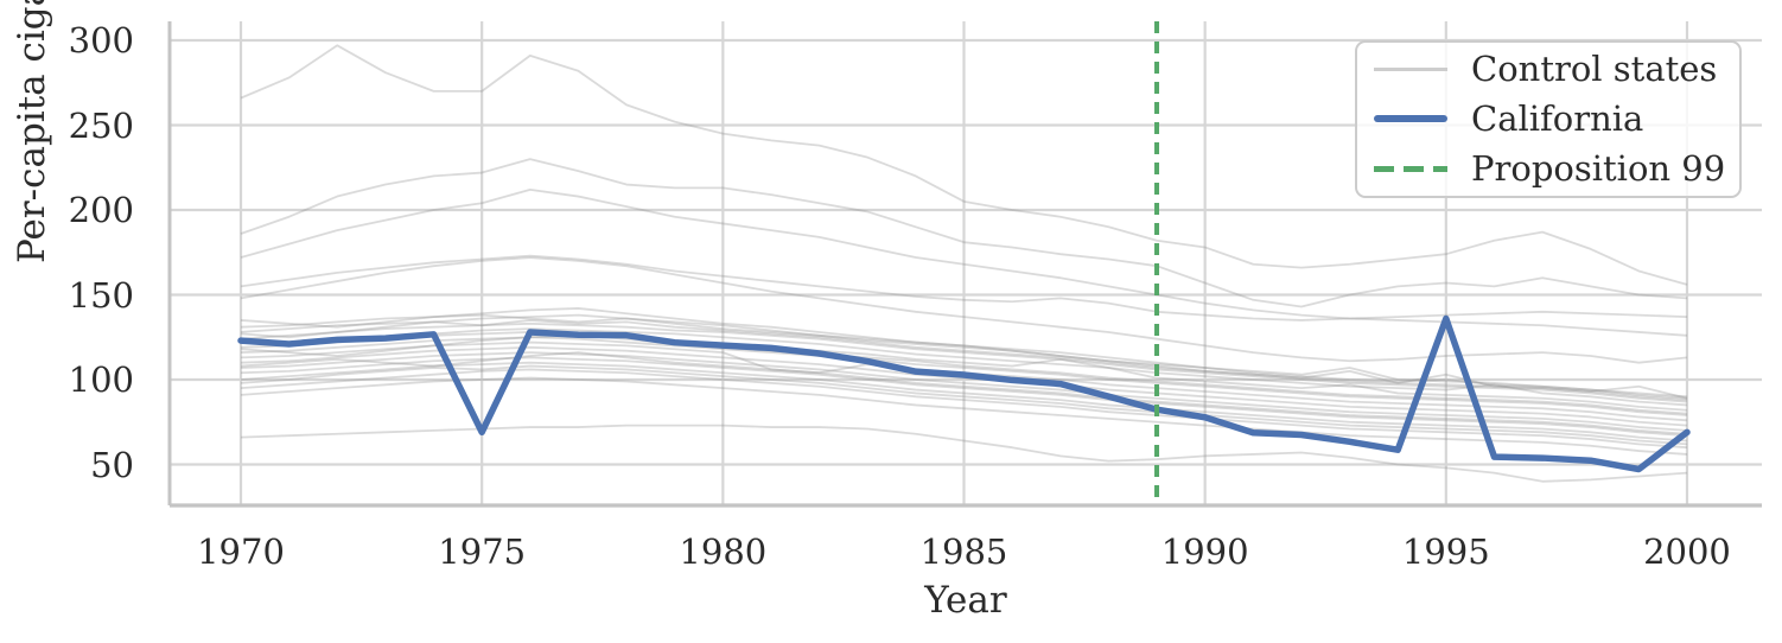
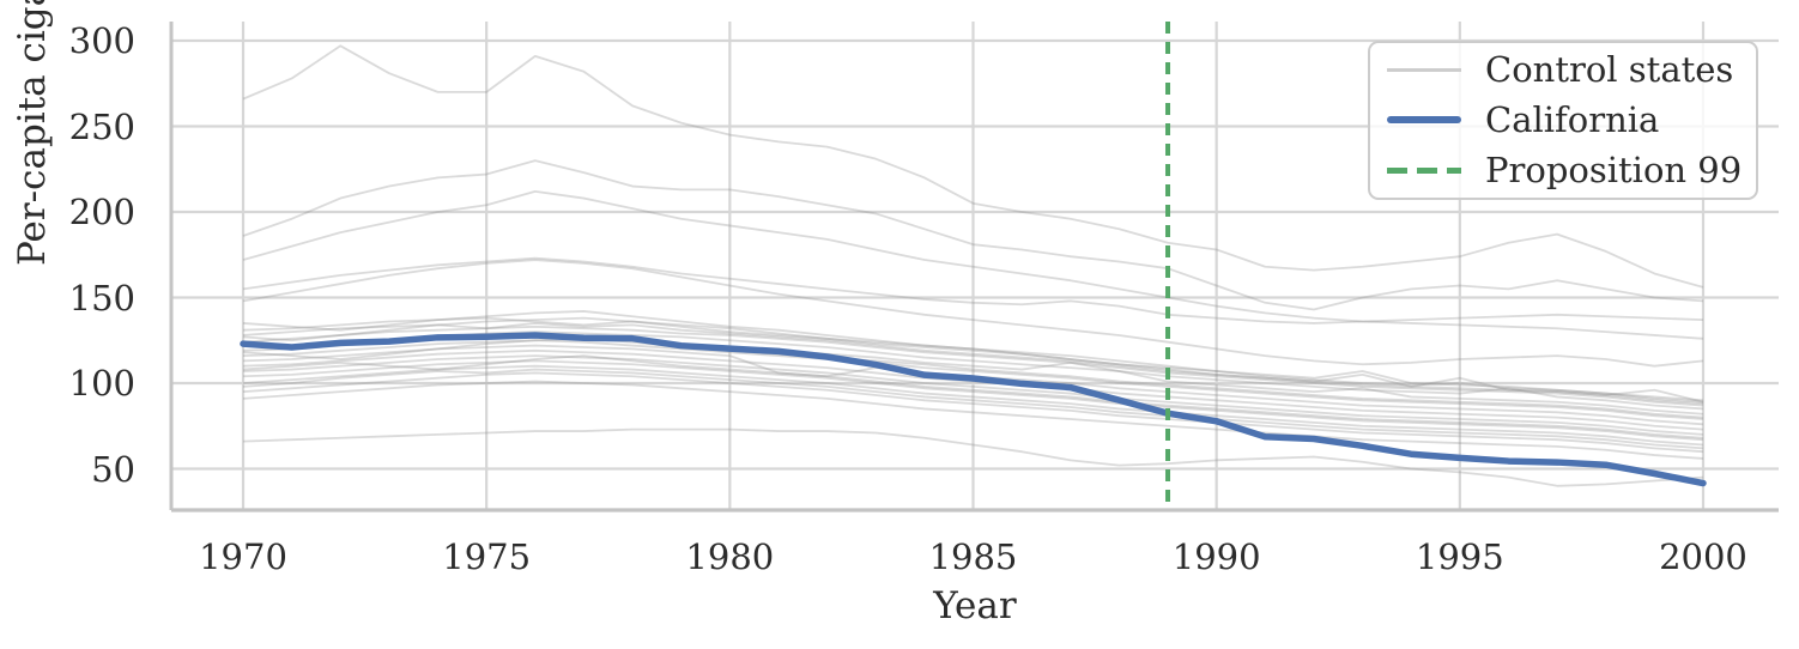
California/1975: 69 -> 127
California/1995: 136 -> 56
California/2000: 69 -> 42
